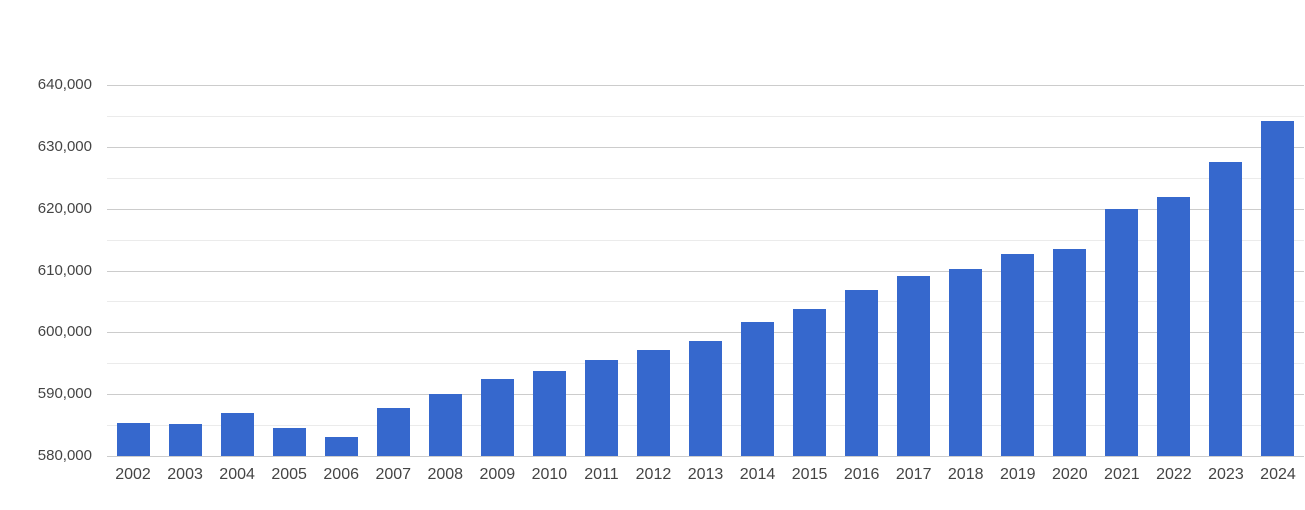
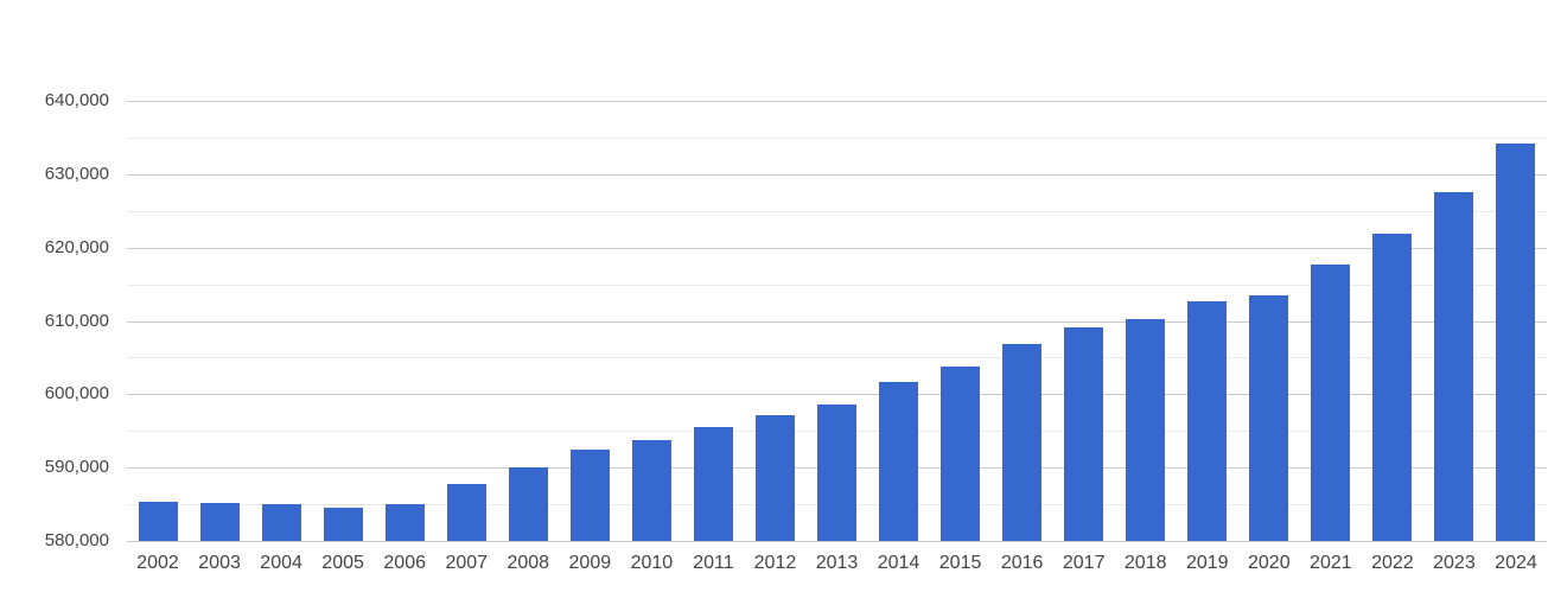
2004: 587000 -> 585000
2006: 583000 -> 585000
2021: 620000 -> 618000
